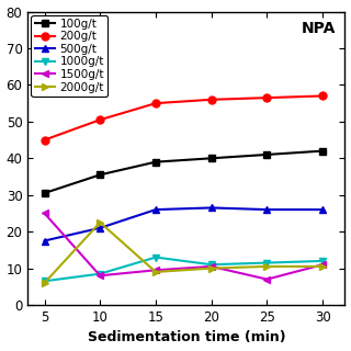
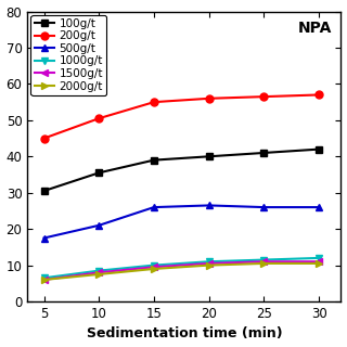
1500g/t/5: 25.0 -> 6.0
2000g/t/10: 22.5 -> 7.5
1000g/t/15: 13.0 -> 10.0
1500g/t/25: 7.0 -> 11.0
